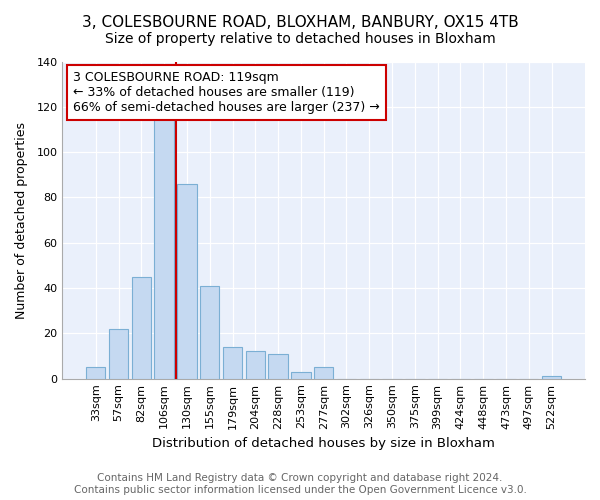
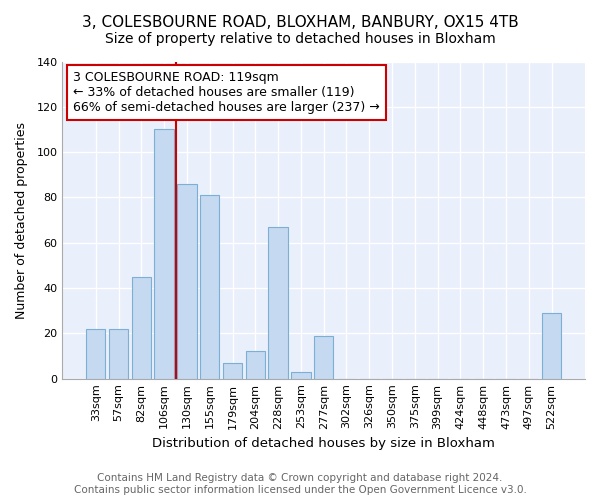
33sqm: 5 -> 22
106sqm: 115 -> 110
155sqm: 41 -> 81
179sqm: 14 -> 7
228sqm: 11 -> 67
277sqm: 5 -> 19
522sqm: 1 -> 29
